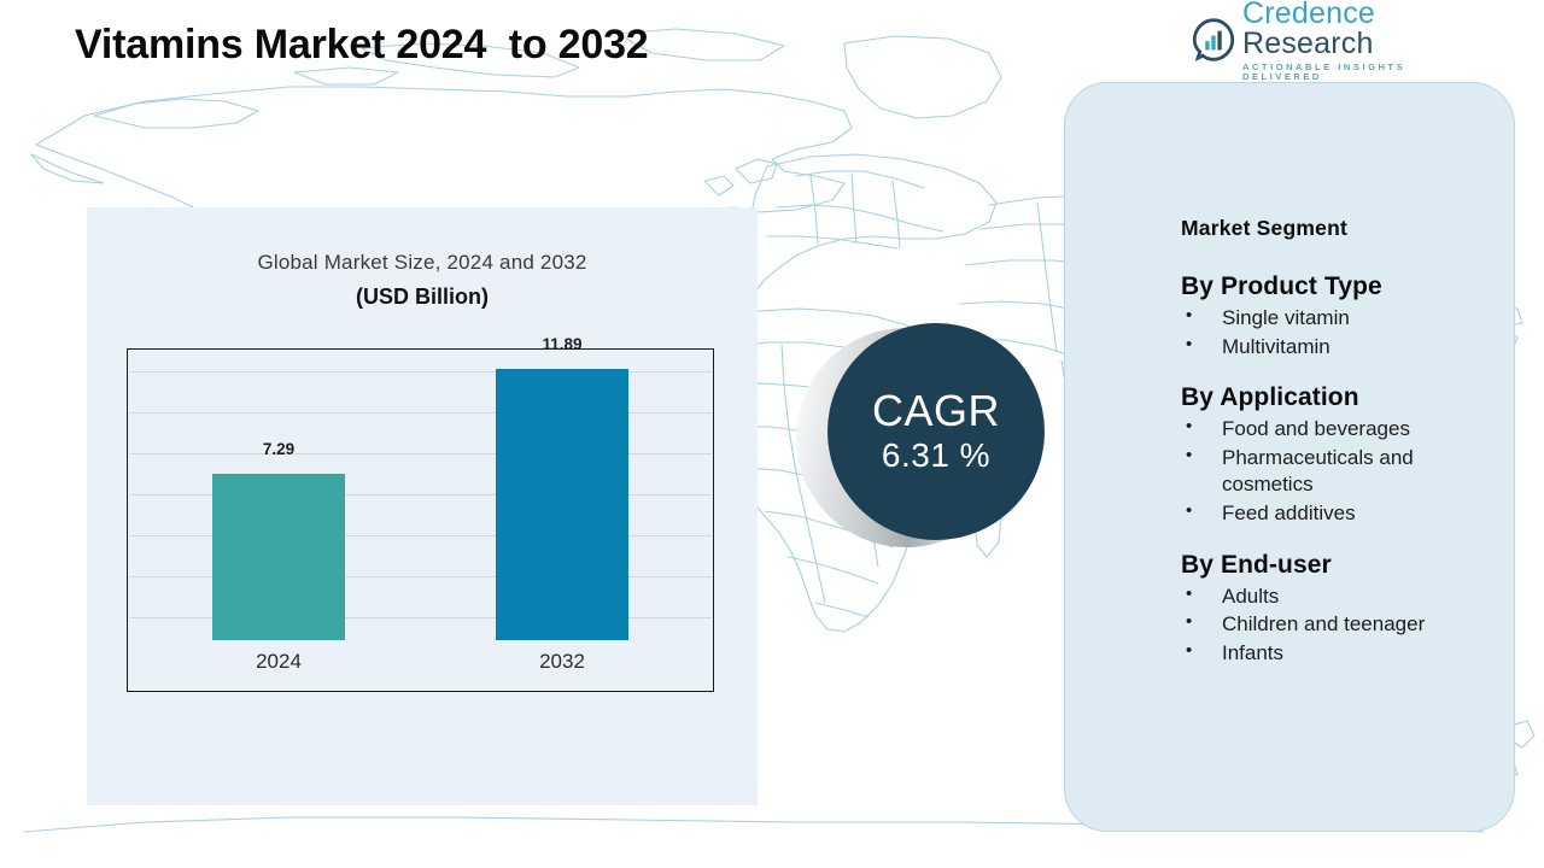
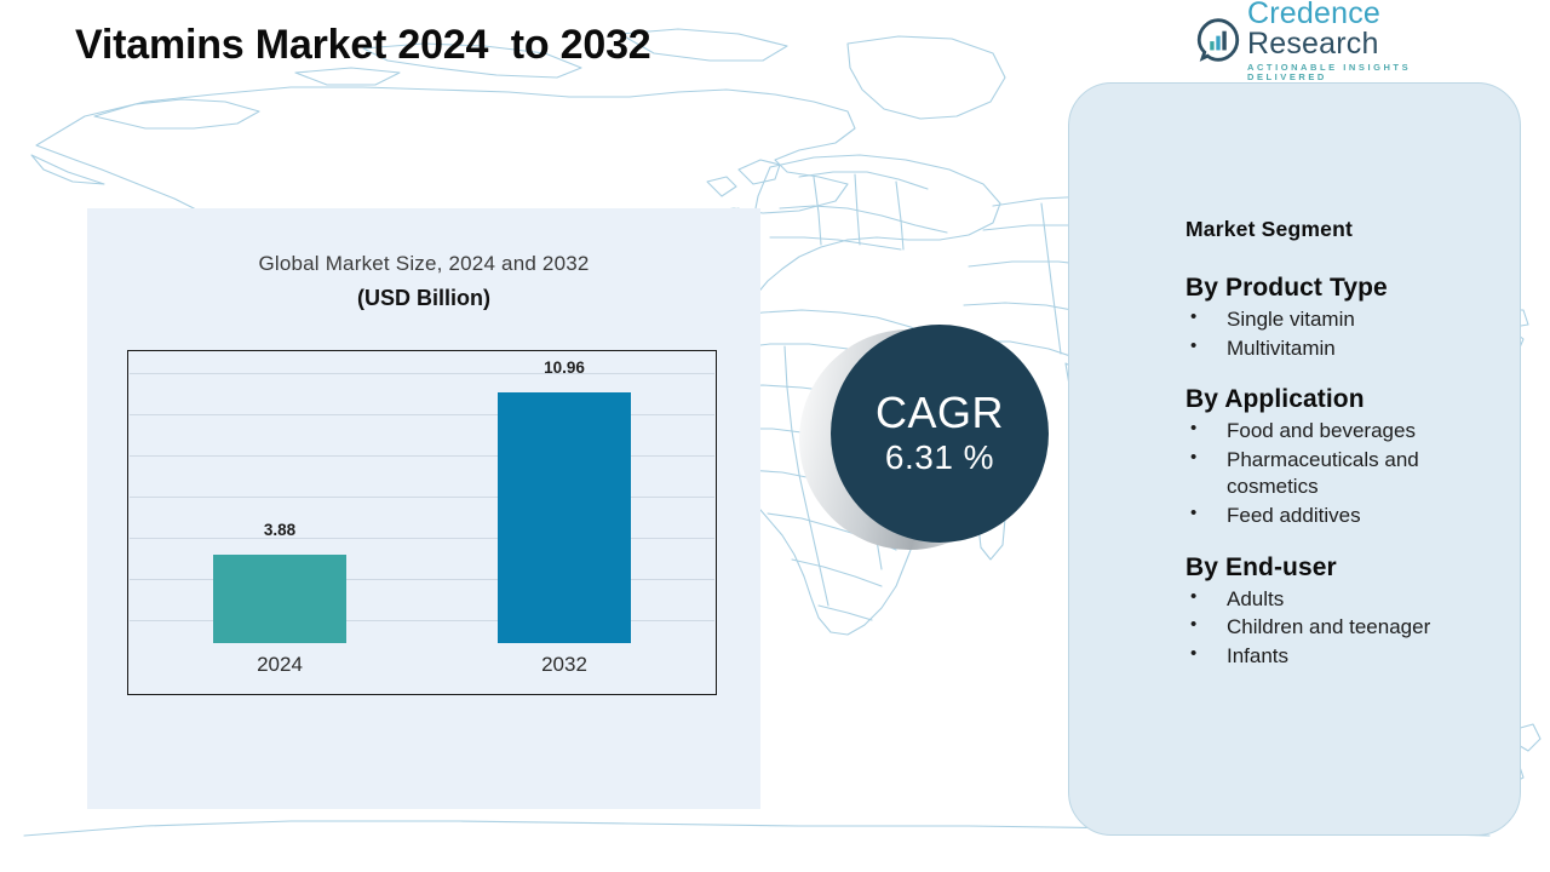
2024: 7.29 -> 3.88
2032: 11.89 -> 10.96
